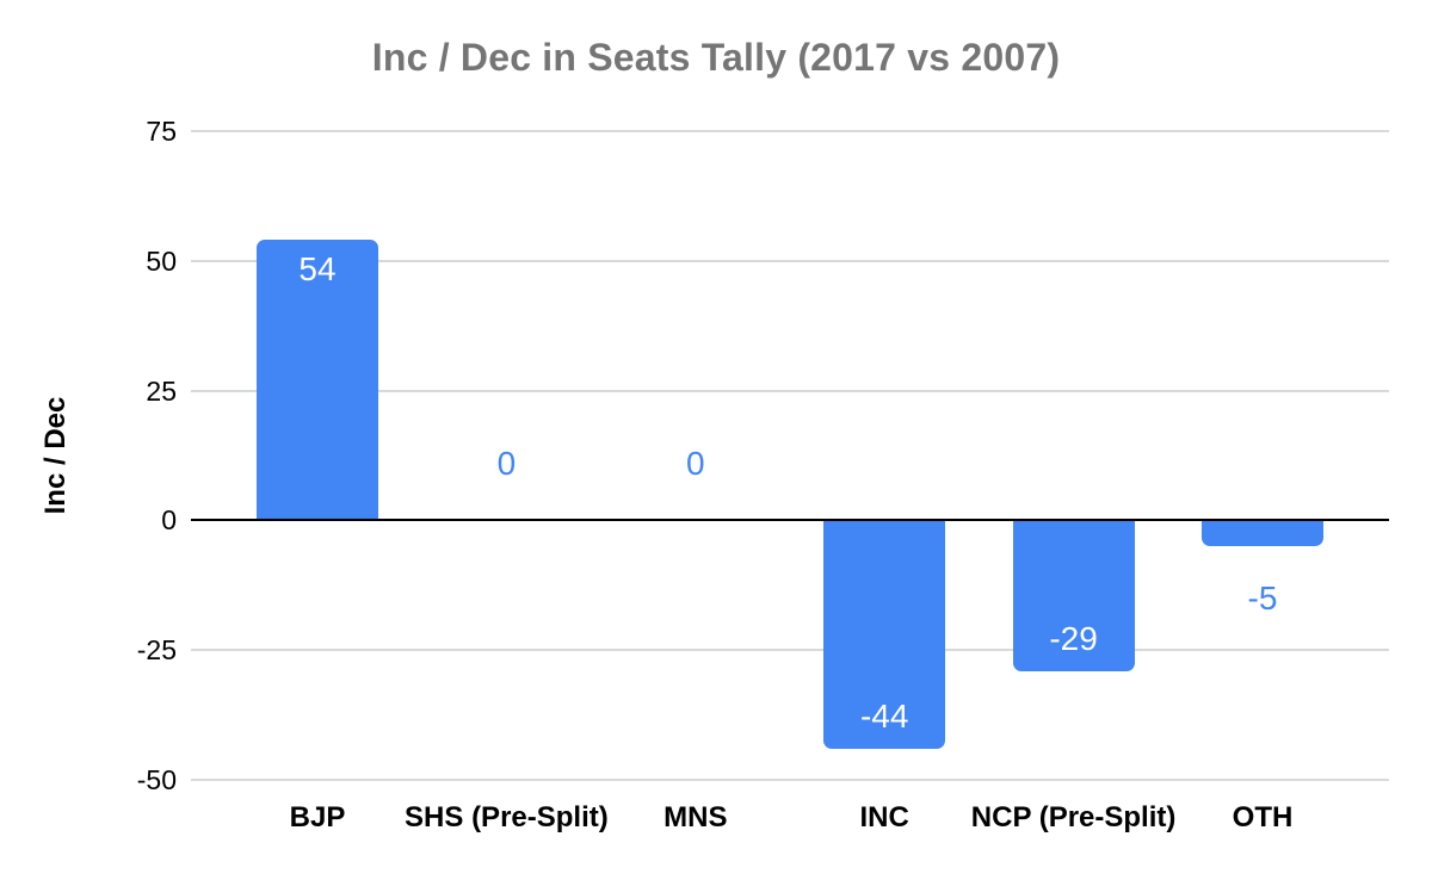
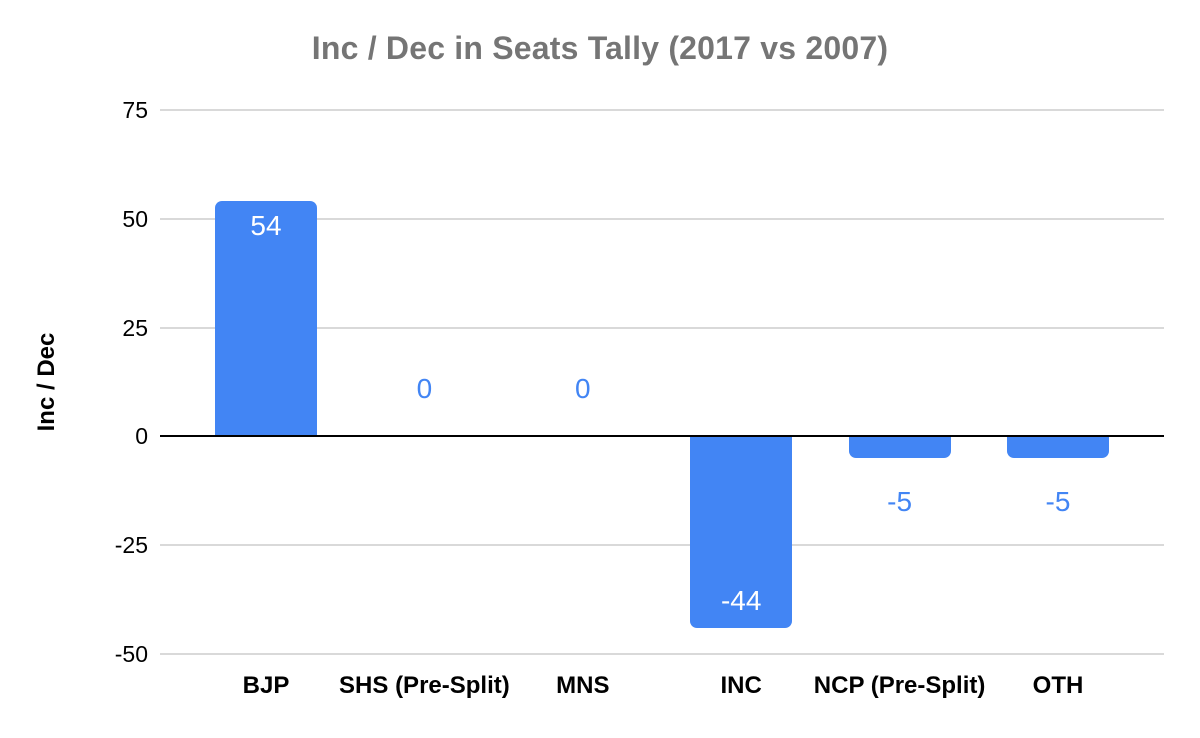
NCP (Pre-Split): -29 -> -5
